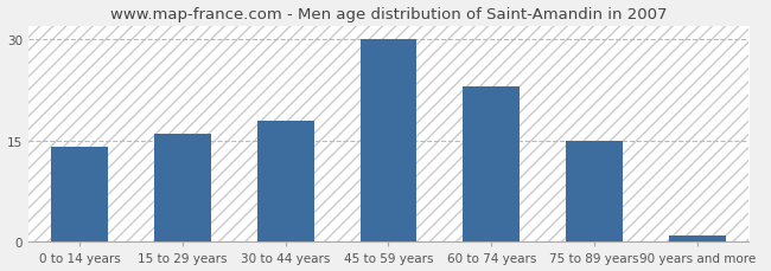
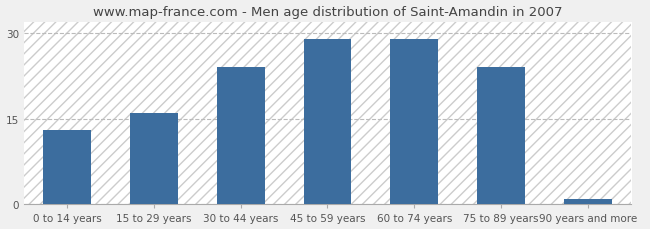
0 to 14 years: 14 -> 13
30 to 44 years: 18 -> 24
45 to 59 years: 30 -> 29
60 to 74 years: 23 -> 29
75 to 89 years: 15 -> 24
